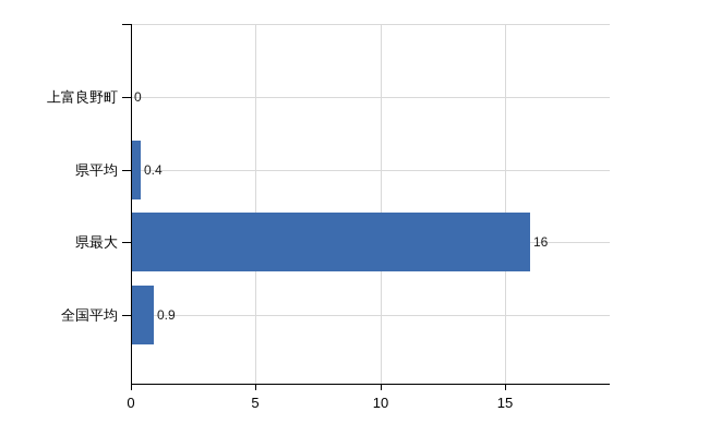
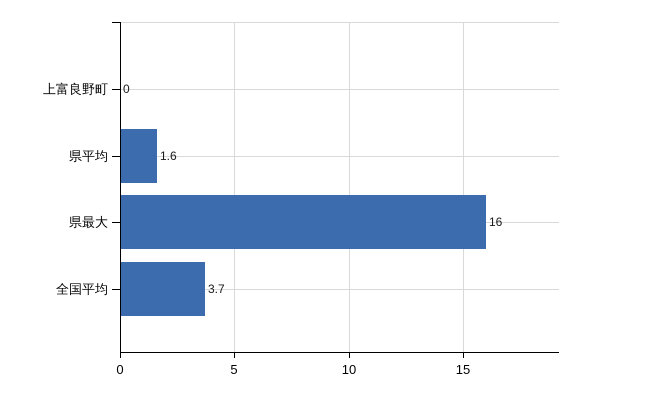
県平均: 0.4 -> 1.6
全国平均: 0.9 -> 3.7
